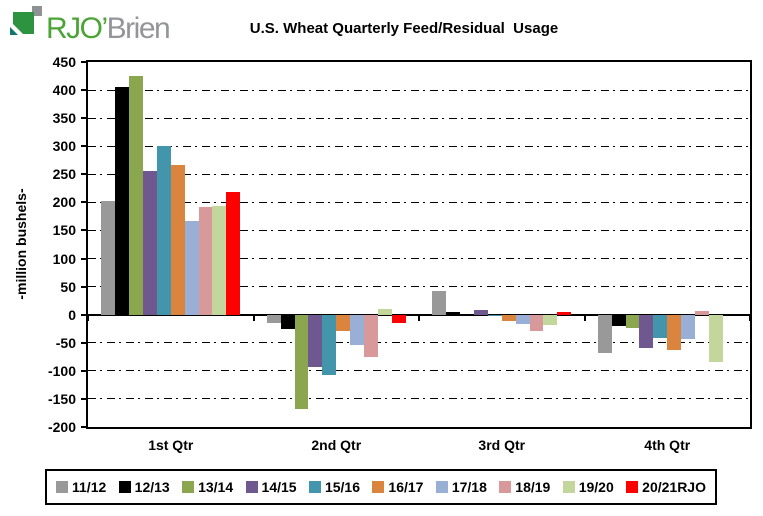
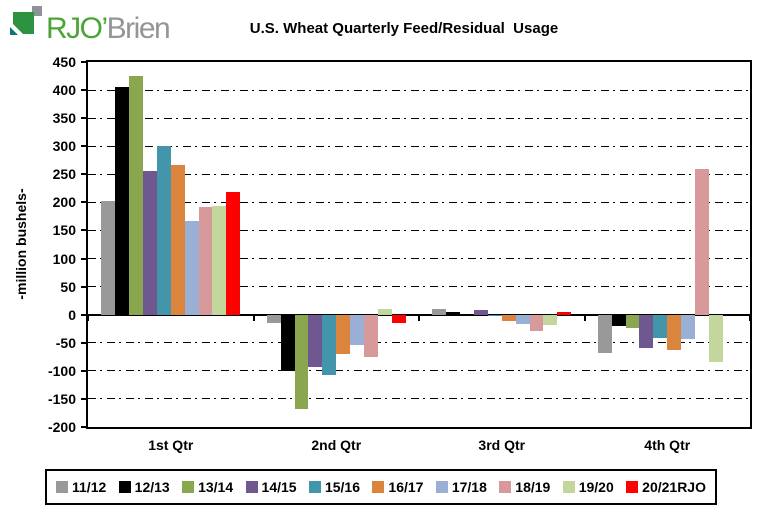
12/13/2nd Qtr: -20 -> -100
16/17/2nd Qtr: -30 -> -70
11/12/3rd Qtr: 40 -> 10
18/19/4th Qtr: 10 -> 260
